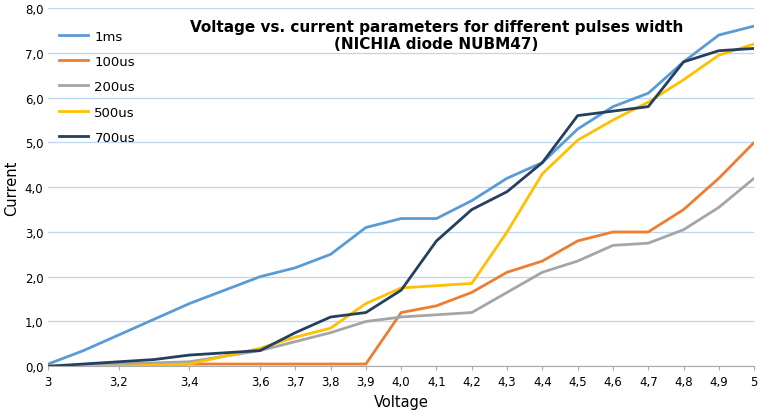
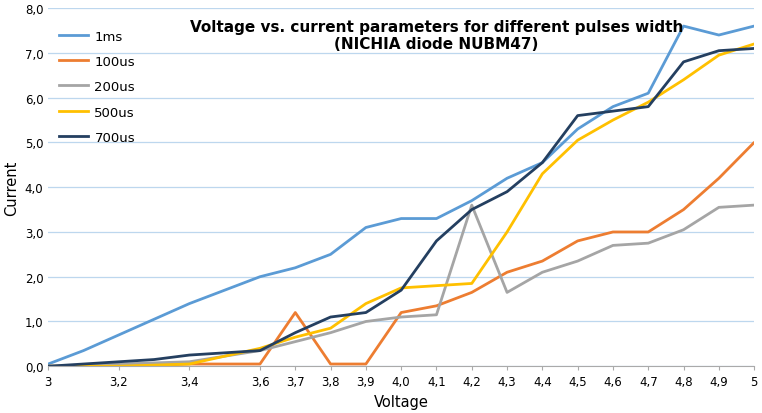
100us/3,7: 0,05 -> 1,20
200us/4,2: 1,20 -> 3,60
1ms/4,8: 6,80 -> 7,60
200us/5: 4,20 -> 3,60
